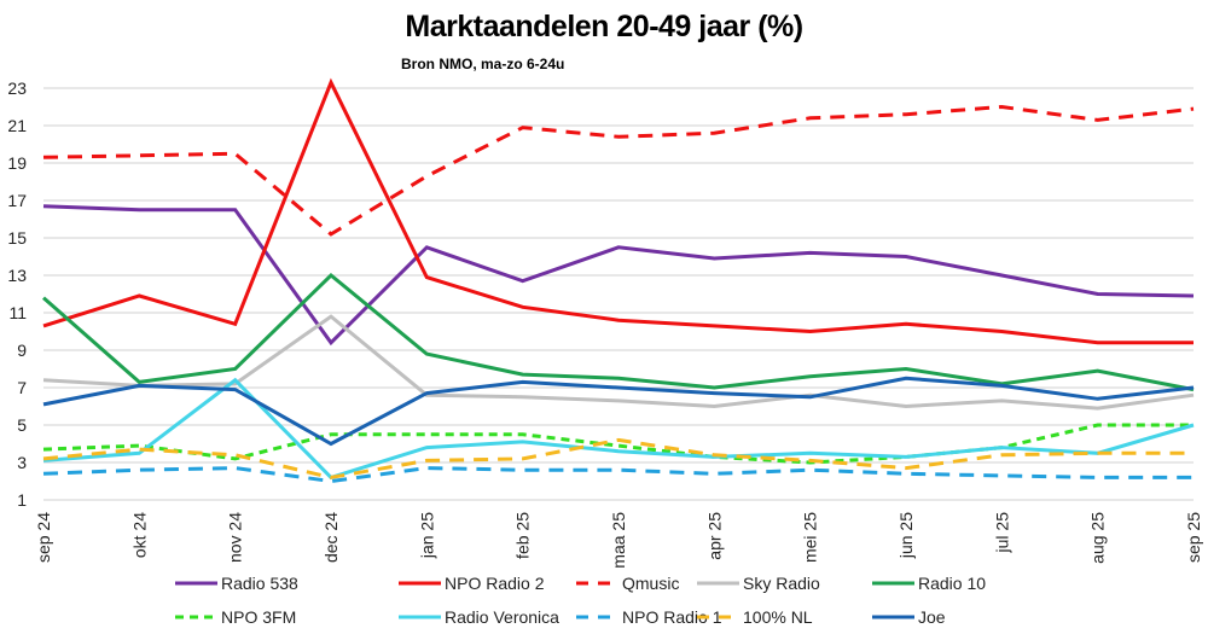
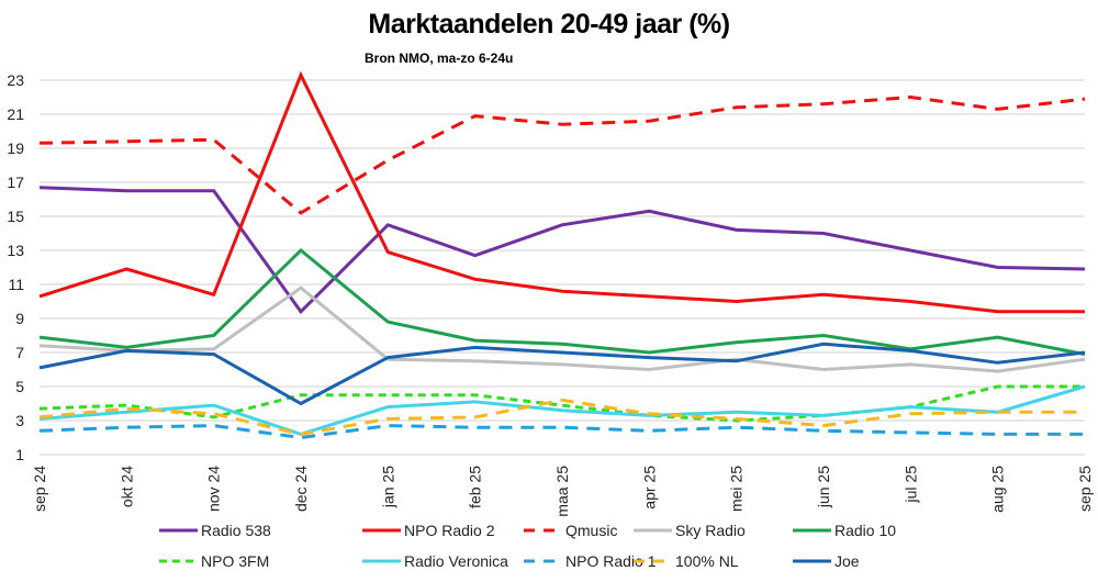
Radio 10/sep 24: 11.8 -> 7.9
Radio Veronica/nov 24: 7.4 -> 3.9
Radio 538/apr 25: 13.9 -> 15.3
